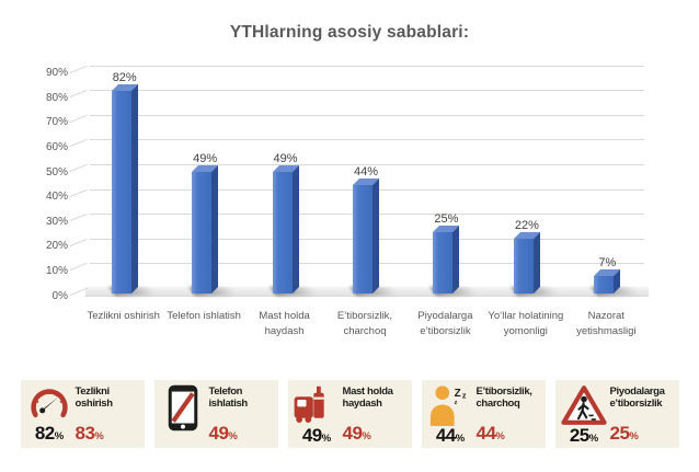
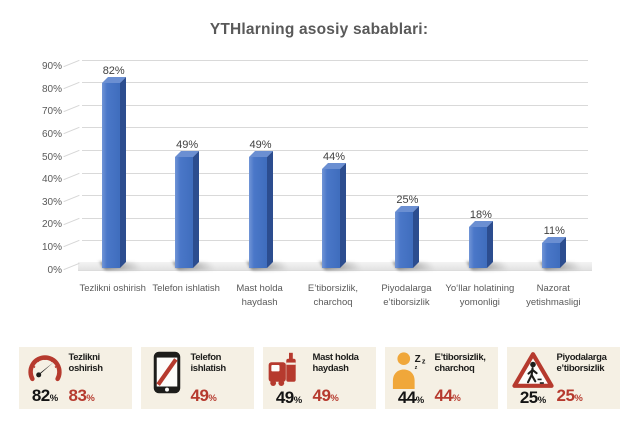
Yoʻllar holatining yomonligi: 22% -> 18%
Nazorat yetishmasligi: 7% -> 11%
